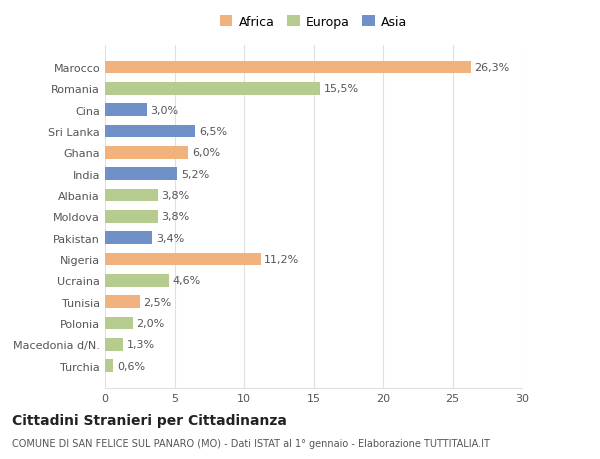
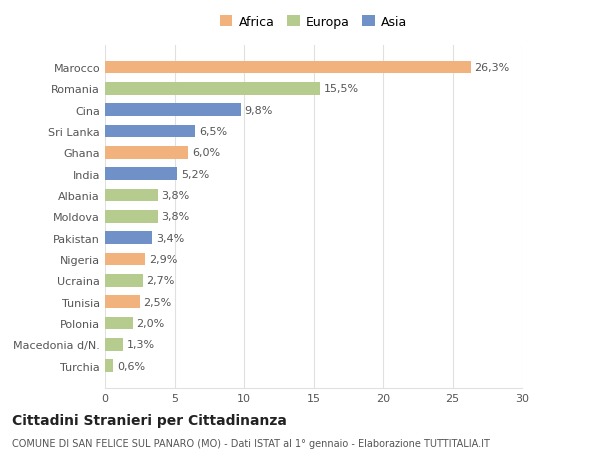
Cina: 3,0% -> 9,8%
Nigeria: 11,2% -> 2,9%
Ucraina: 4,6% -> 2,7%
